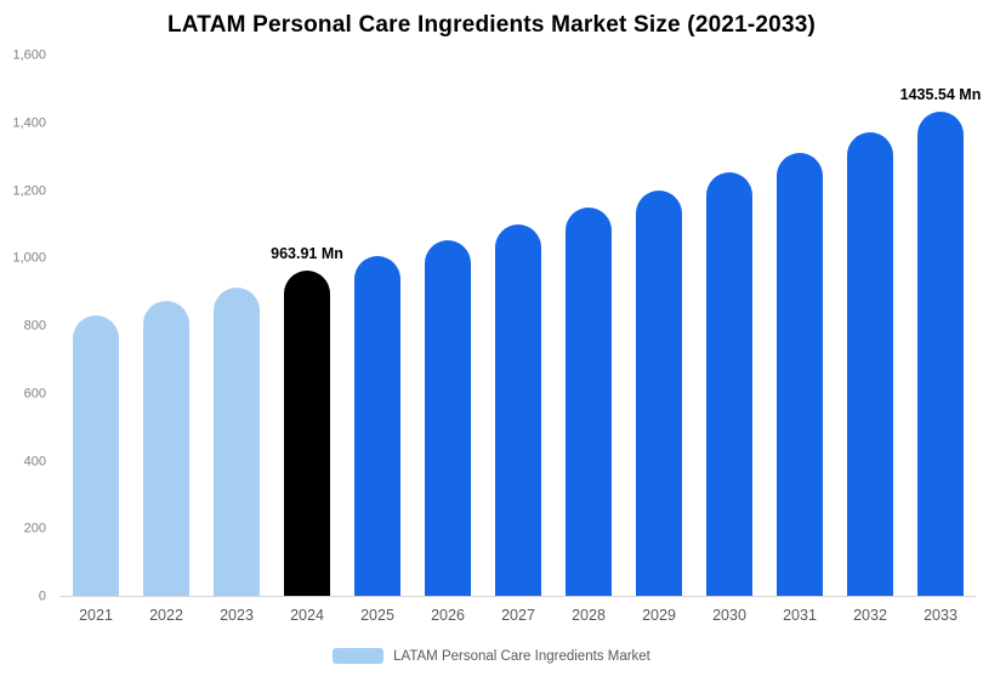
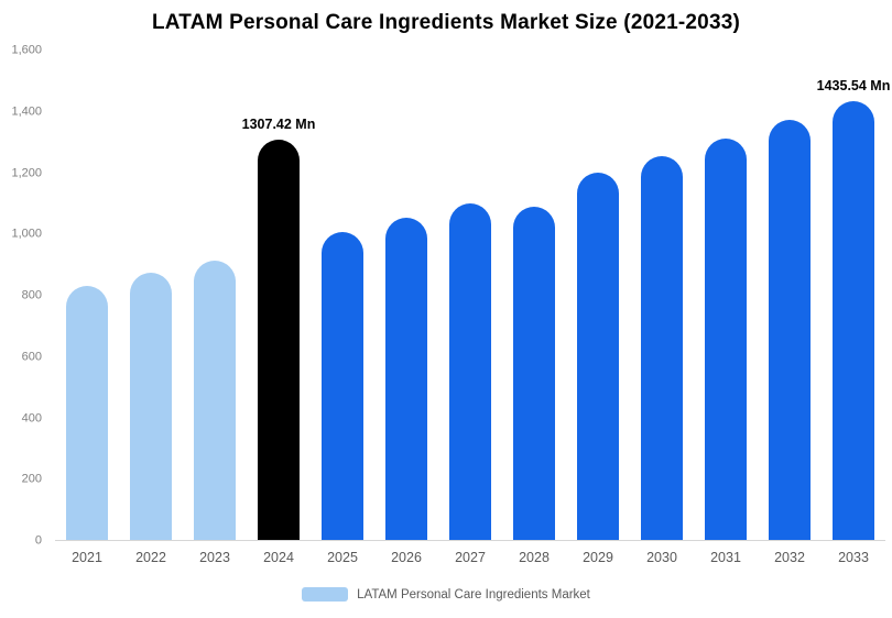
2024: 963.91 -> 1307.42
2028: 1150 -> 1090
